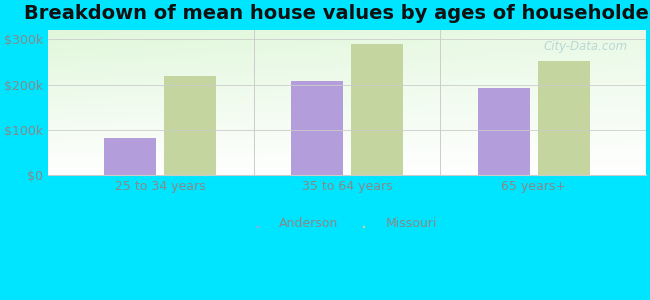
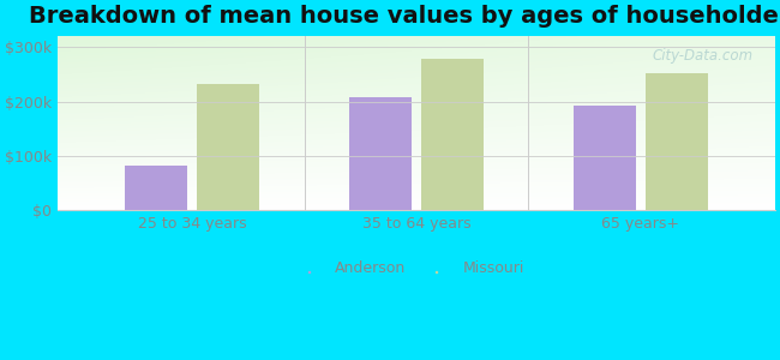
Missouri/25 to 34 years: $220k -> $233k
Missouri/35 to 64 years: $290k -> $278k
